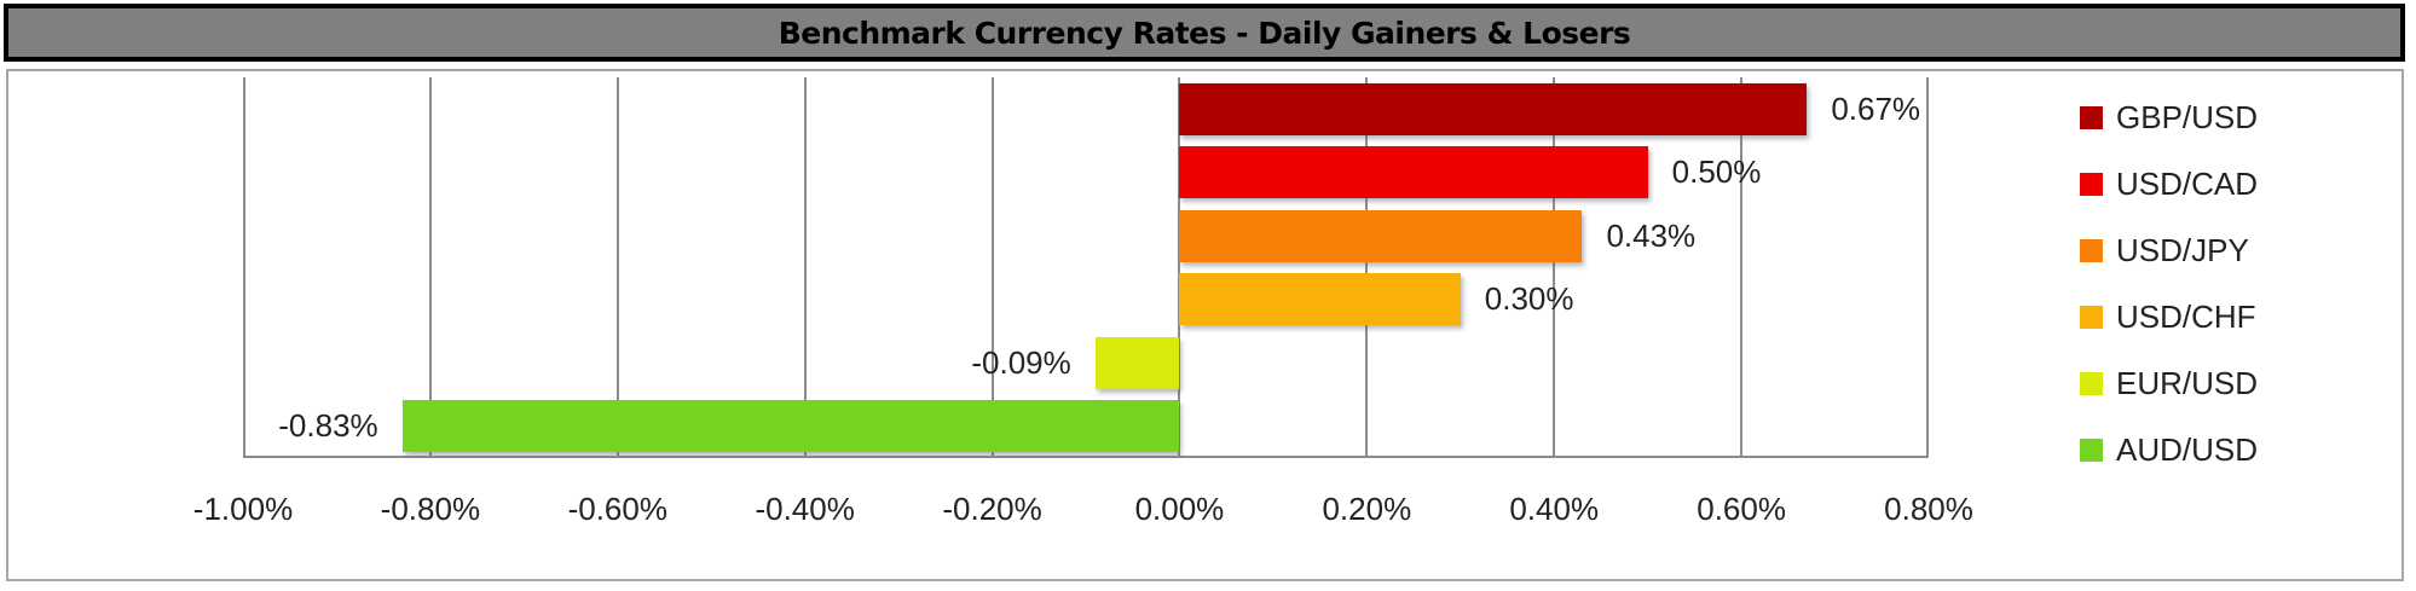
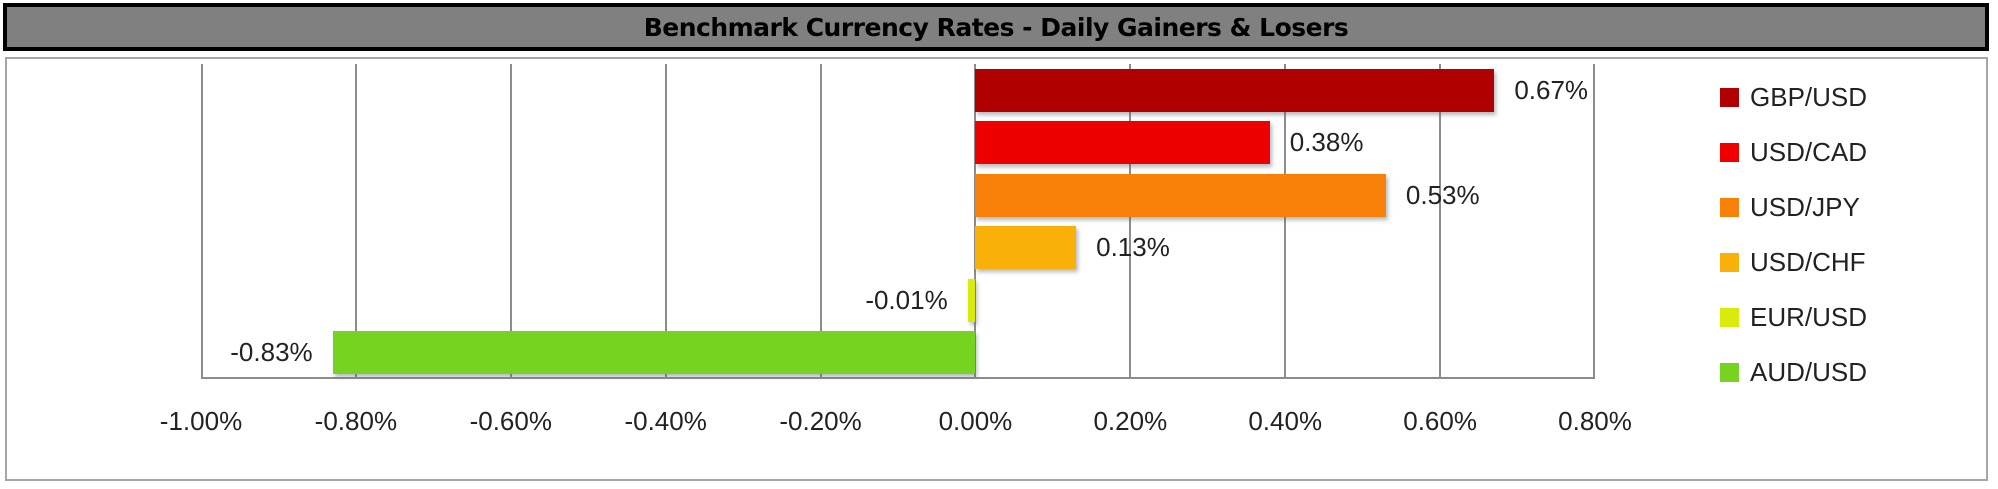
USD/CAD: 0.50% -> 0.38%
USD/JPY: 0.43% -> 0.53%
USD/CHF: 0.30% -> 0.13%
EUR/USD: -0.09% -> -0.01%
